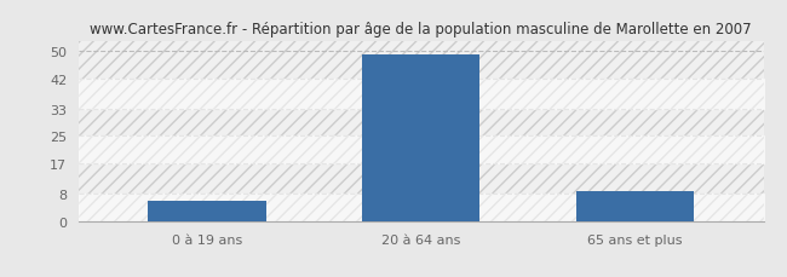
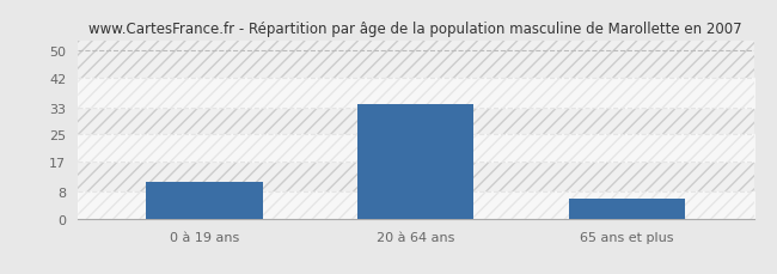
0 à 19 ans: 6 -> 11
20 à 64 ans: 49 -> 34
65 ans et plus: 9 -> 6
